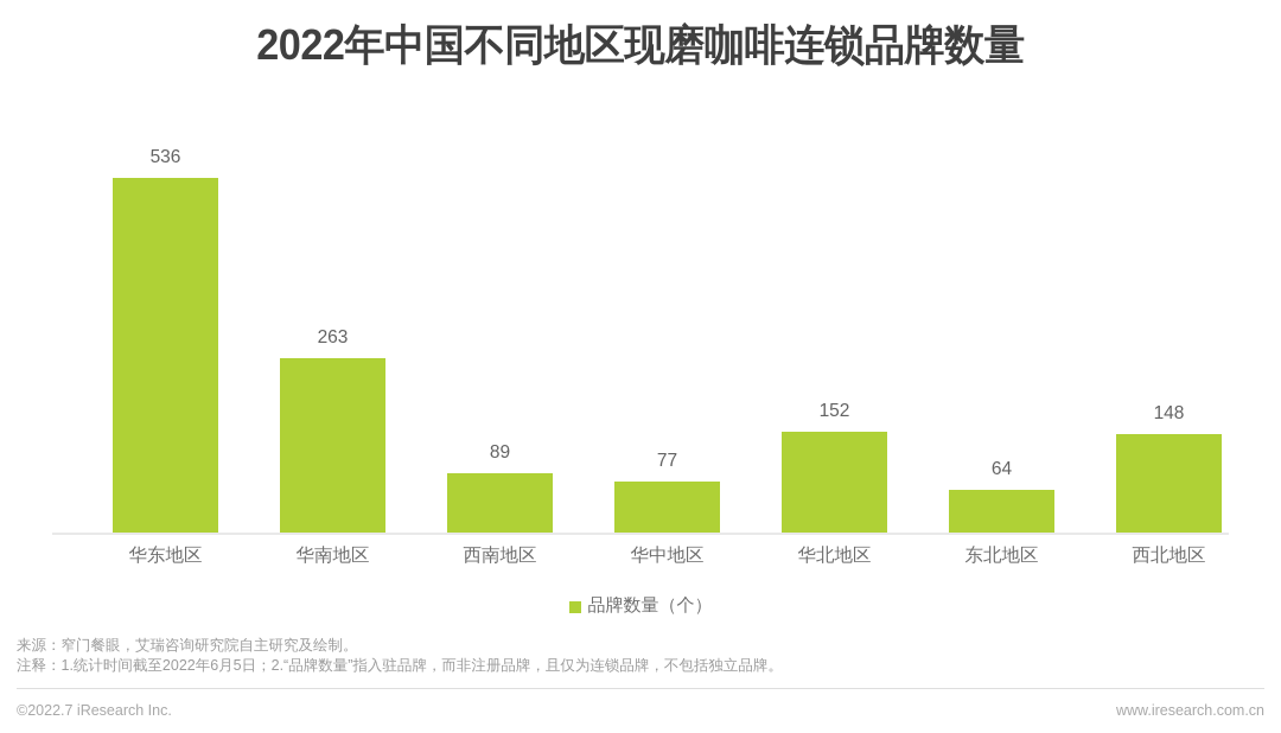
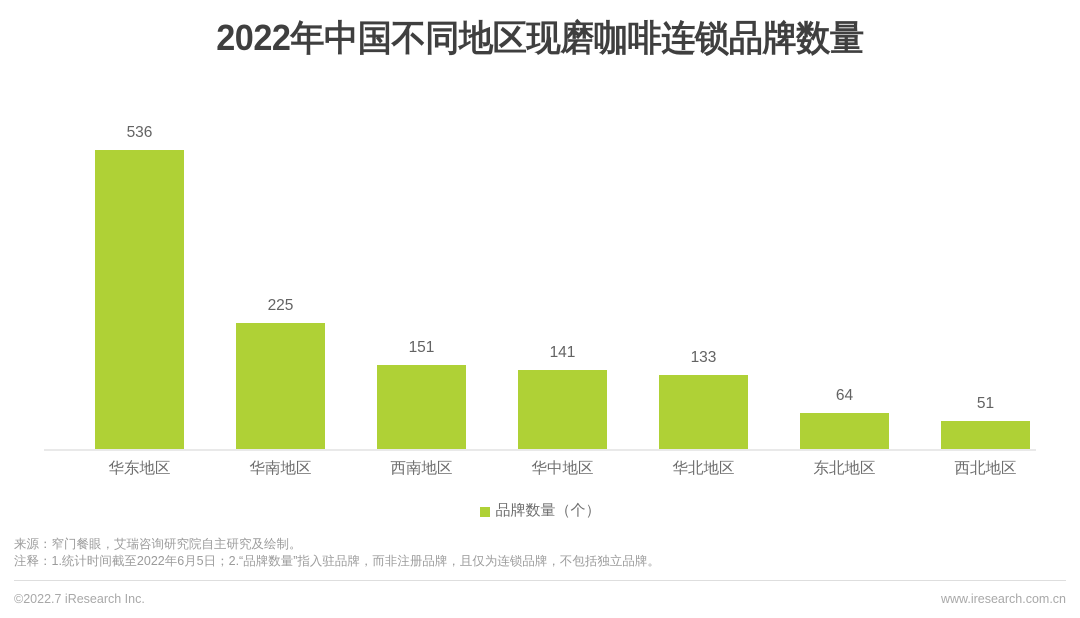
华南地区: 263 -> 225
西南地区: 89 -> 151
华中地区: 77 -> 141
华北地区: 152 -> 133
西北地区: 148 -> 51
